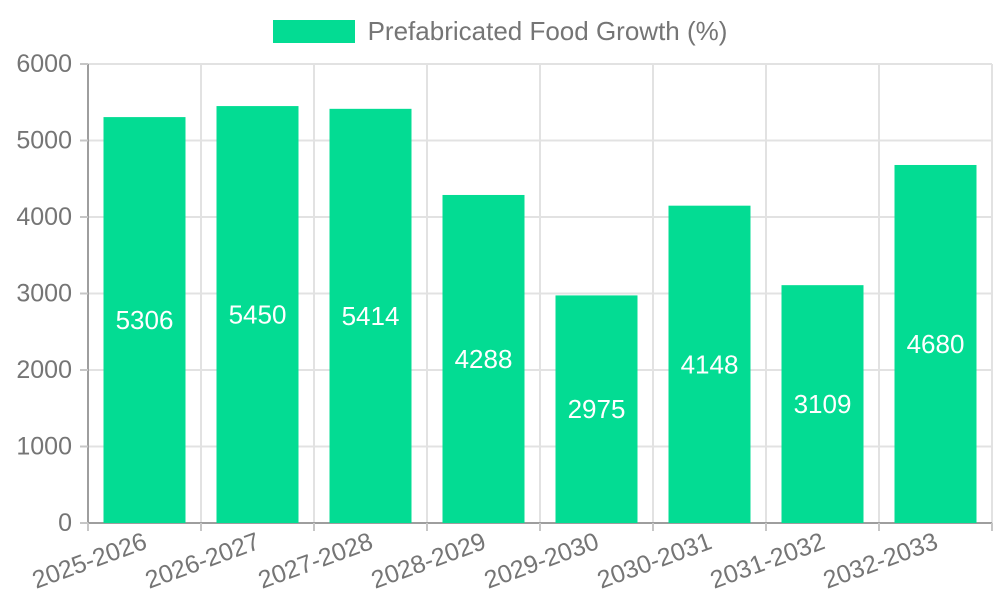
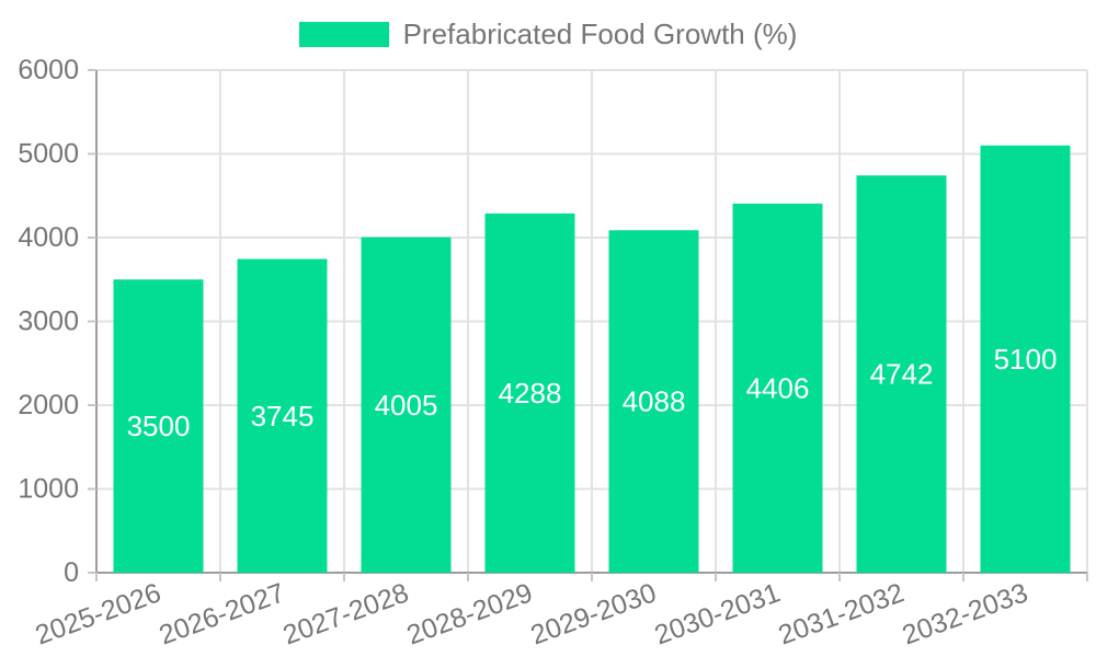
2025-2026: 5306 -> 3500
2026-2027: 5450 -> 3745
2027-2028: 5414 -> 4005
2029-2030: 2975 -> 4088
2030-2031: 4148 -> 4406
2031-2032: 3109 -> 4742
2032-2033: 4680 -> 5100
